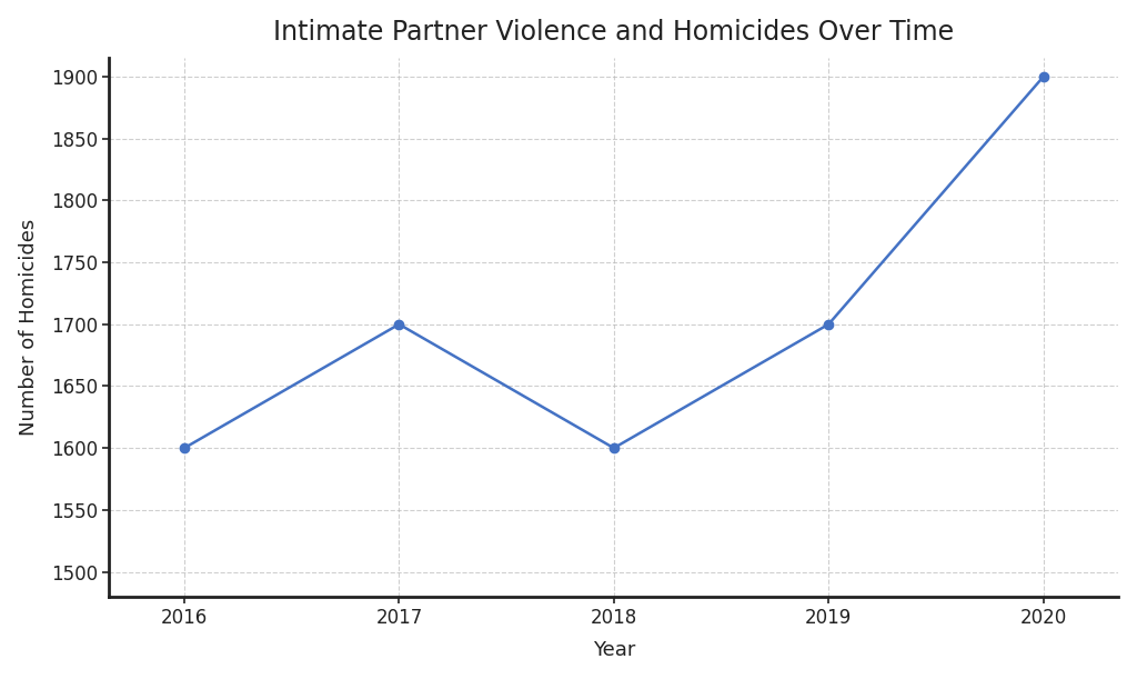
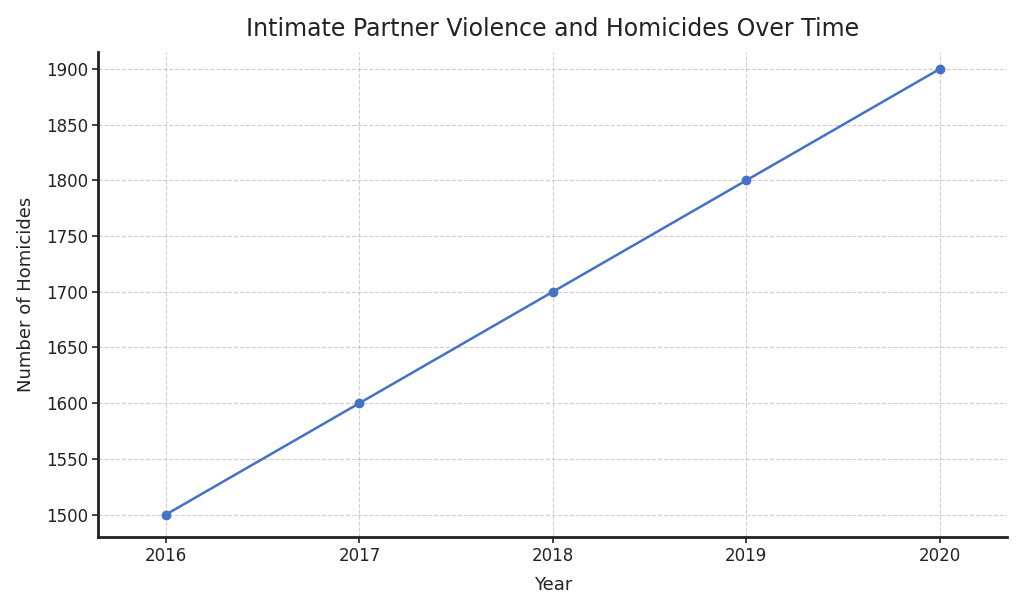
2016: 1600 -> 1500
2017: 1700 -> 1600
2018: 1600 -> 1700
2019: 1700 -> 1800
